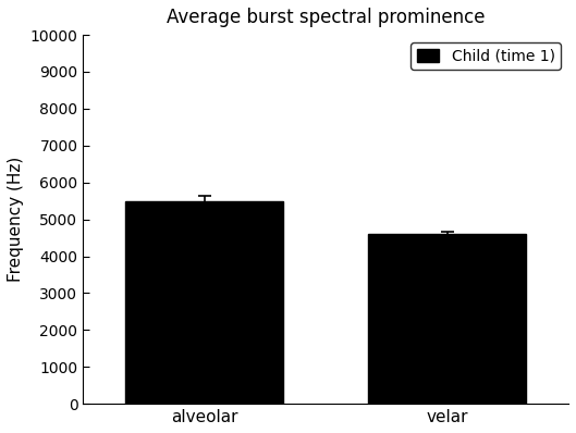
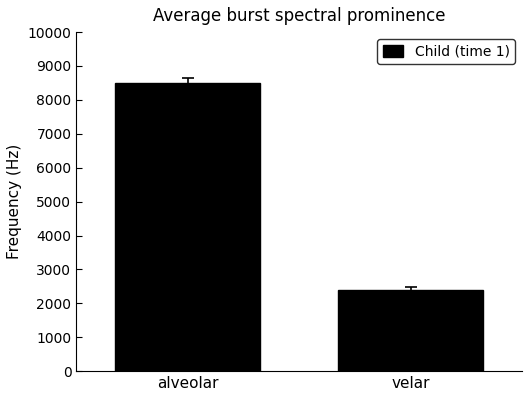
alveolar: 5500 -> 8500
velar: 4600 -> 2400
